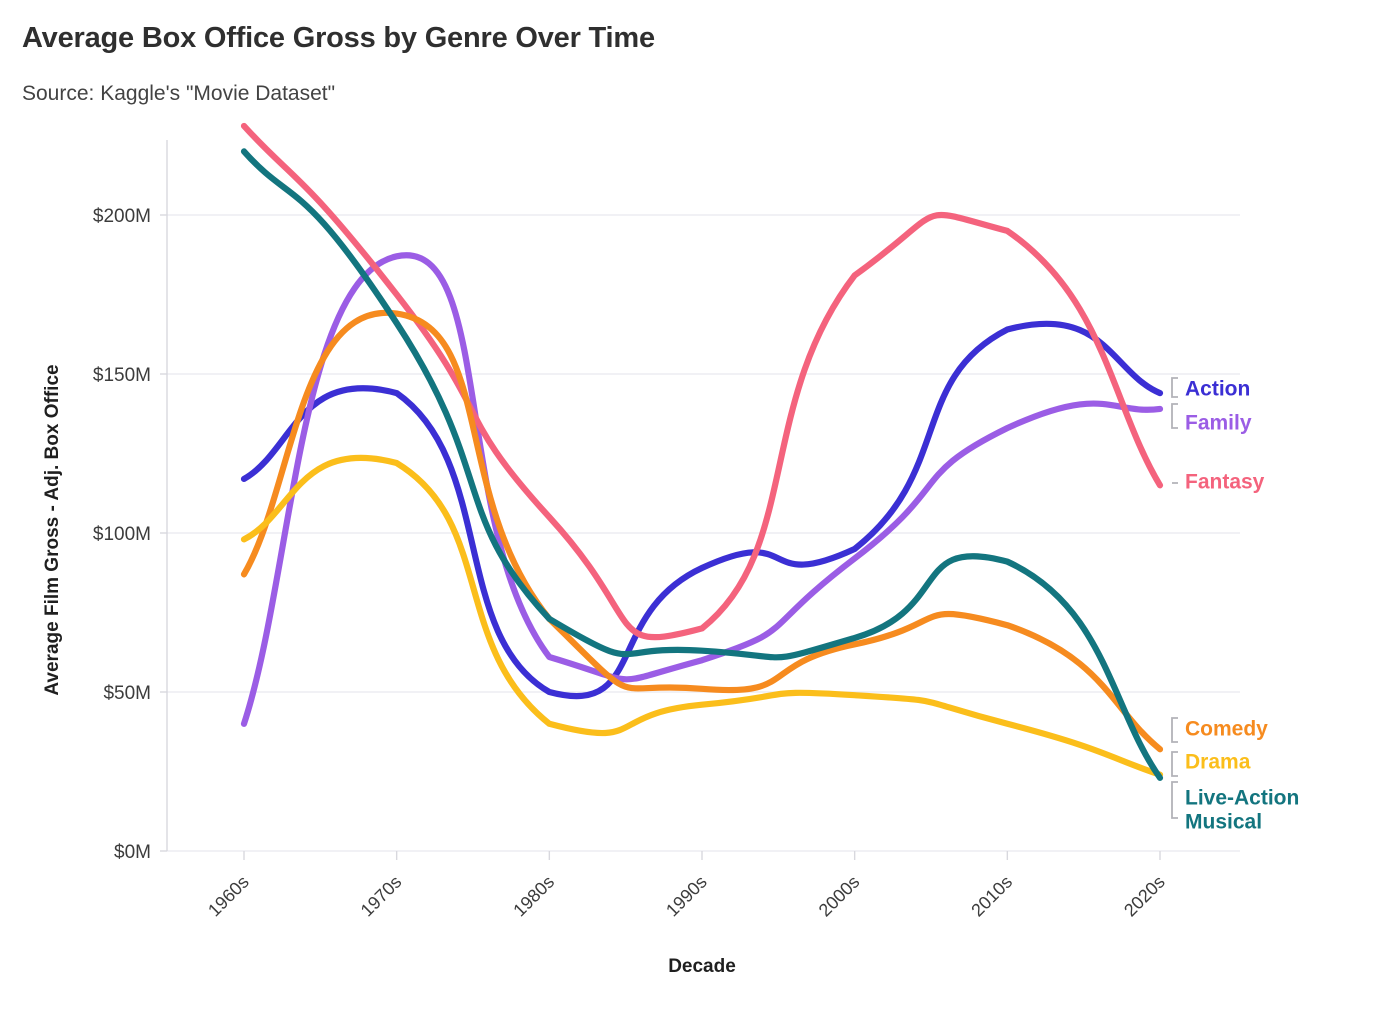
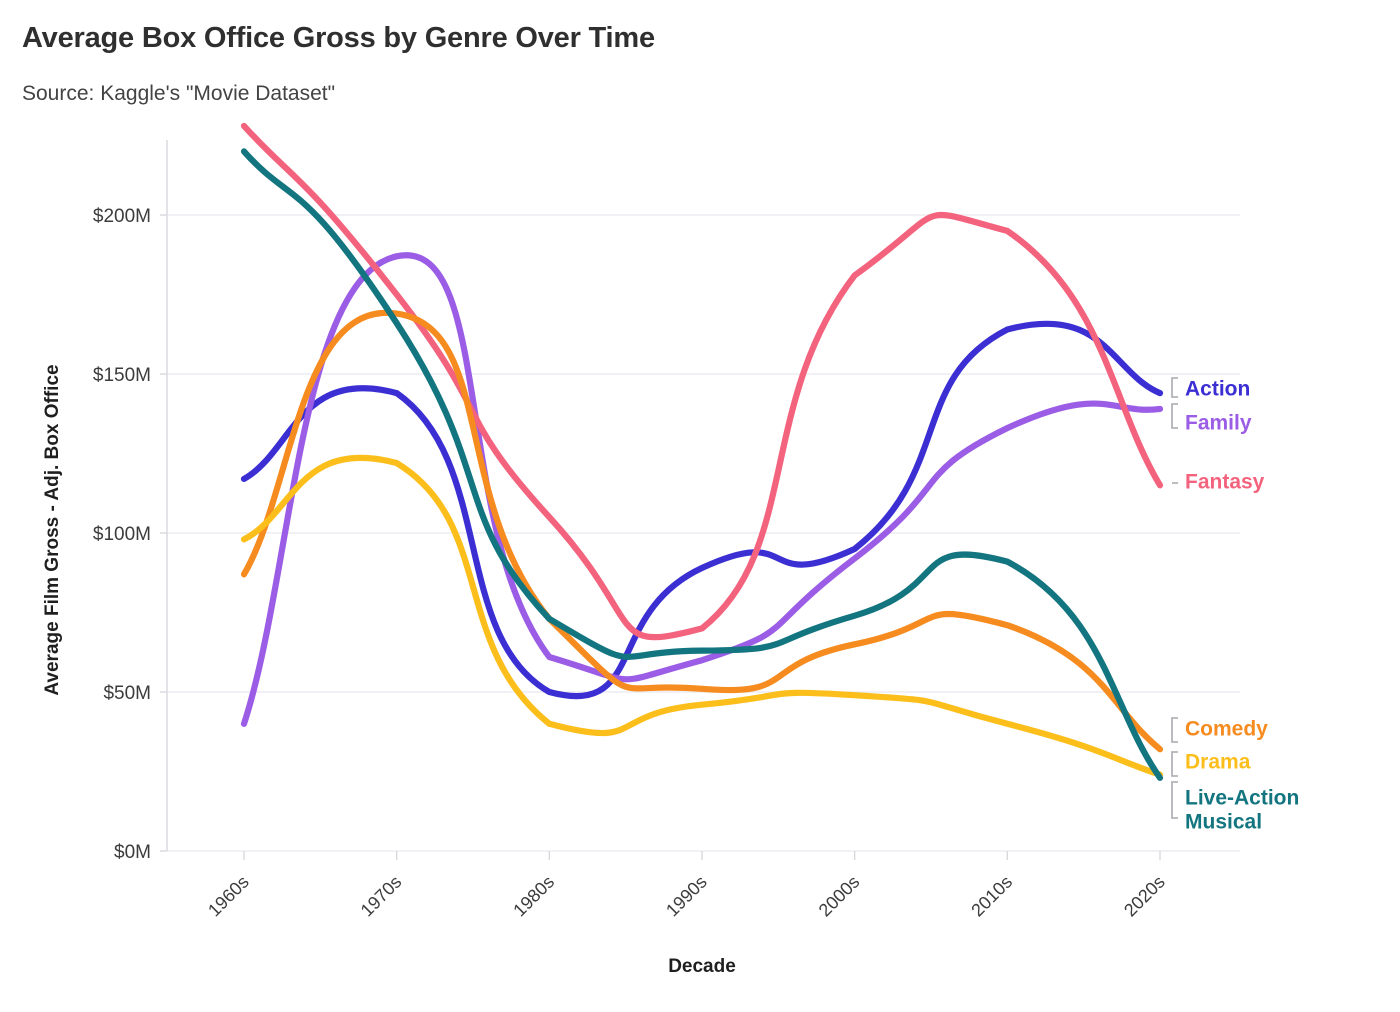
Live-Action Musical/2000s: $67M -> $74M
